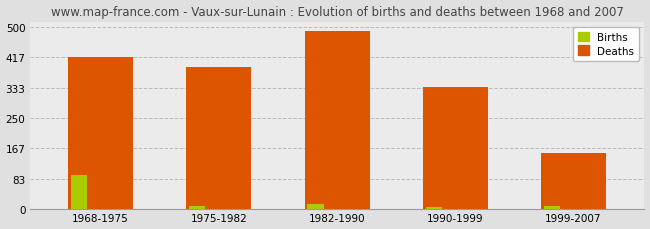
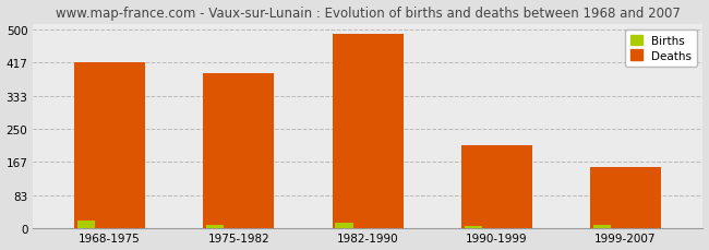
Births/1968-1975: 95 -> 20
Deaths/1990-1999: 335 -> 210
